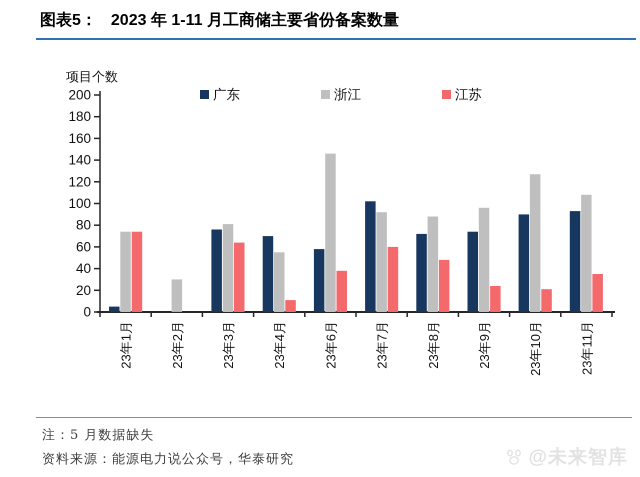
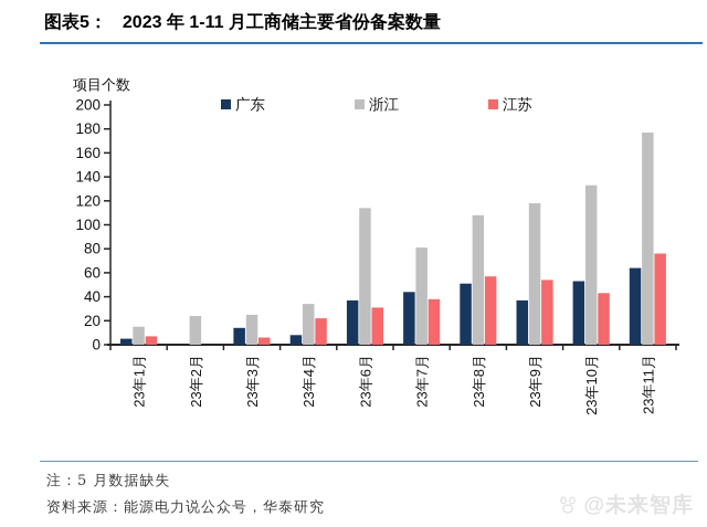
浙江/23年1月: 74 -> 15
江苏/23年1月: 74 -> 7
浙江/23年2月: 30 -> 24
广东/23年3月: 76 -> 14
浙江/23年3月: 81 -> 25
江苏/23年3月: 64 -> 6
广东/23年4月: 70 -> 8
浙江/23年4月: 55 -> 34
江苏/23年4月: 11 -> 22
广东/23年6月: 58 -> 37
浙江/23年6月: 146 -> 114
江苏/23年6月: 38 -> 31
广东/23年7月: 102 -> 44
浙江/23年7月: 92 -> 81
江苏/23年7月: 60 -> 38
广东/23年8月: 72 -> 51
浙江/23年8月: 88 -> 108
江苏/23年8月: 48 -> 57
广东/23年9月: 74 -> 37
浙江/23年9月: 96 -> 118
江苏/23年9月: 24 -> 54
广东/23年10月: 90 -> 53
浙江/23年10月: 127 -> 133
江苏/23年10月: 21 -> 43
广东/23年11月: 93 -> 64
浙江/23年11月: 108 -> 177
江苏/23年11月: 35 -> 76
